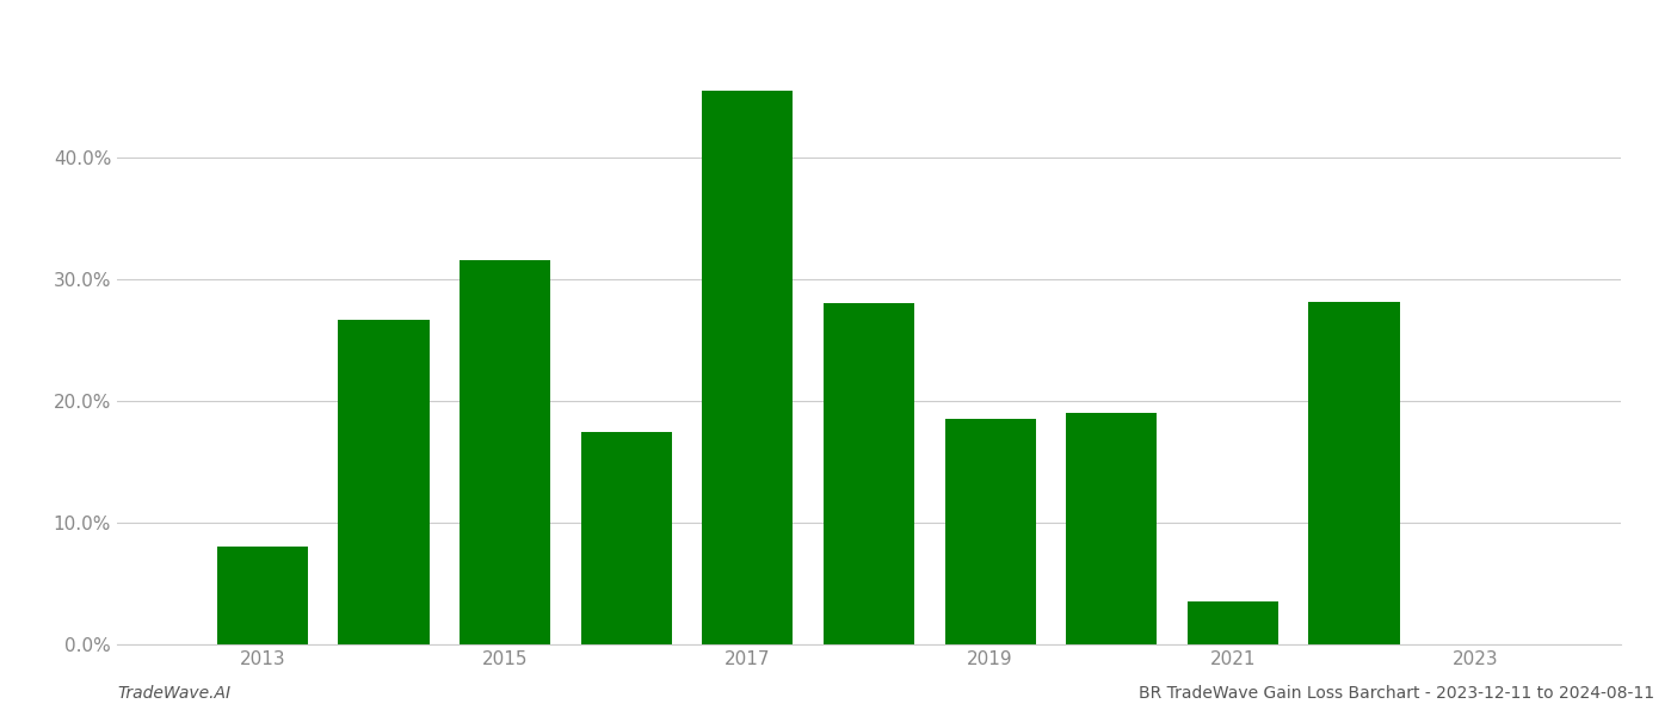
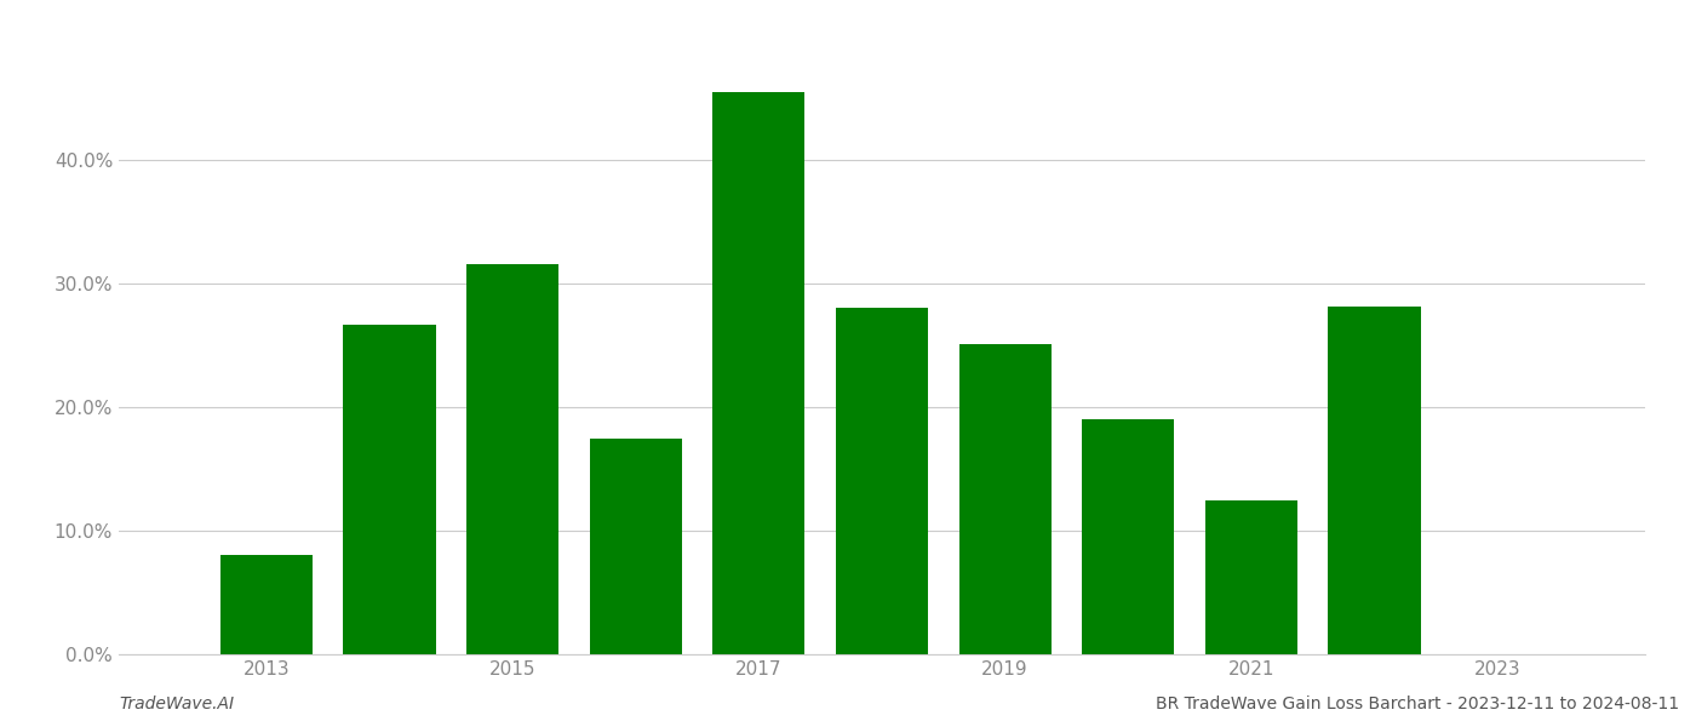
2019: 18.5% -> 25.1%
2021: 3.5% -> 12.5%
